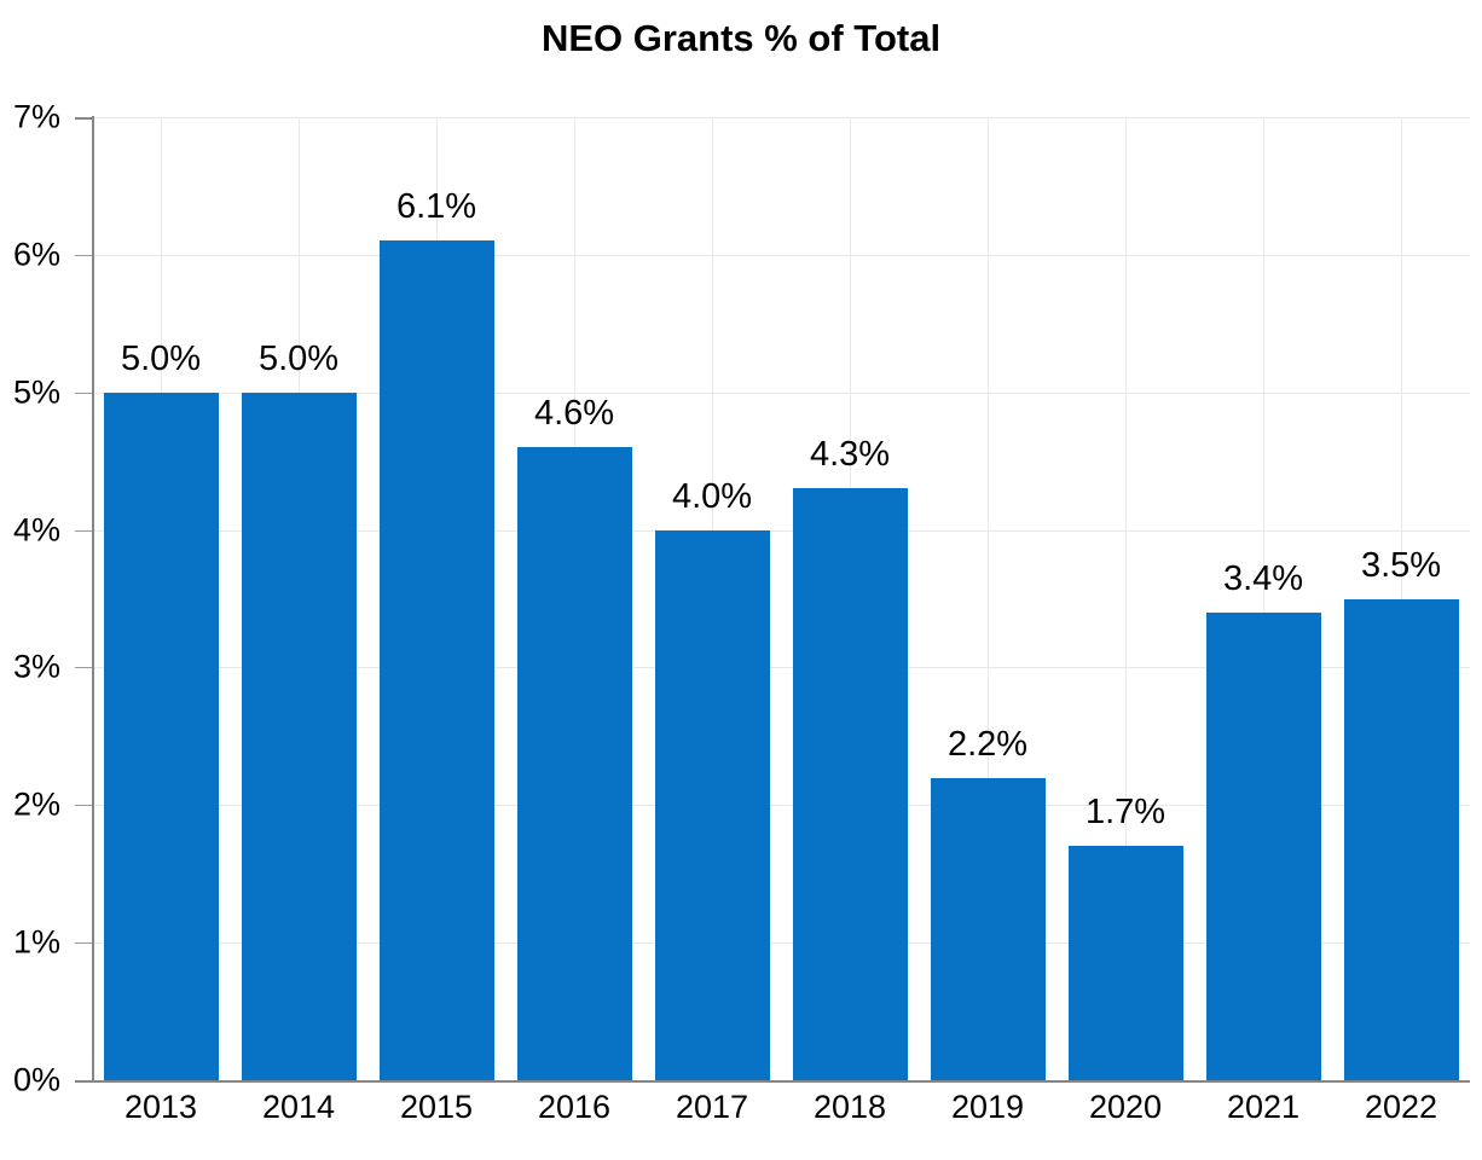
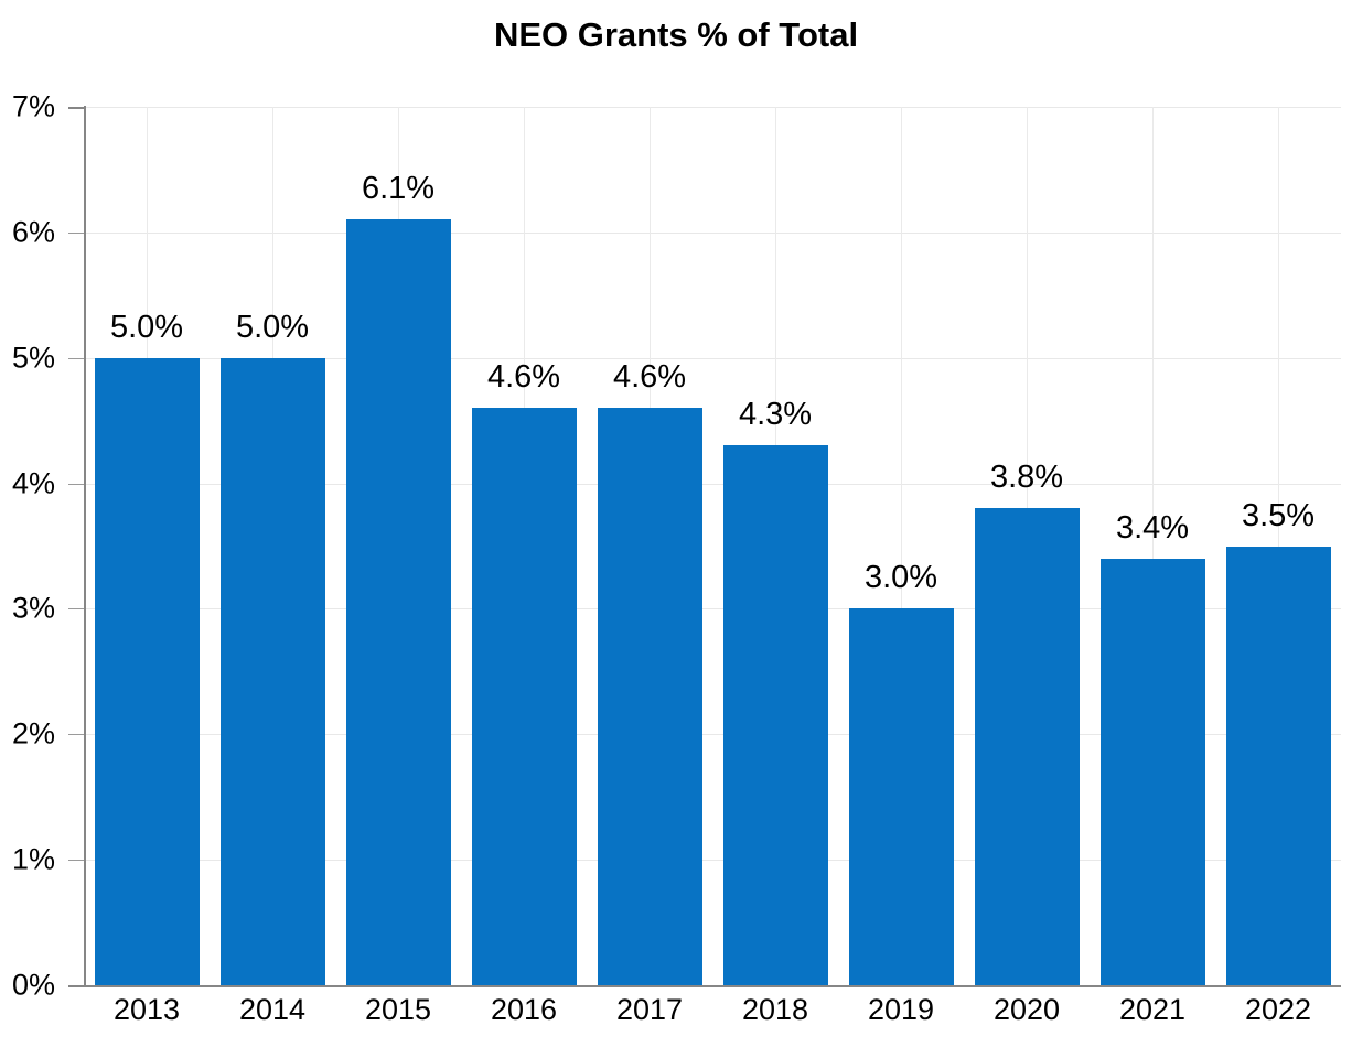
2017: 4.0% -> 4.6%
2019: 2.2% -> 3.0%
2020: 1.7% -> 3.8%
